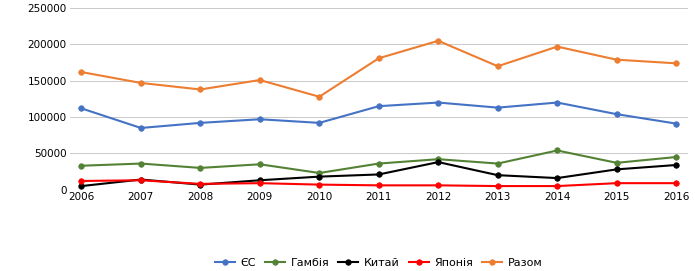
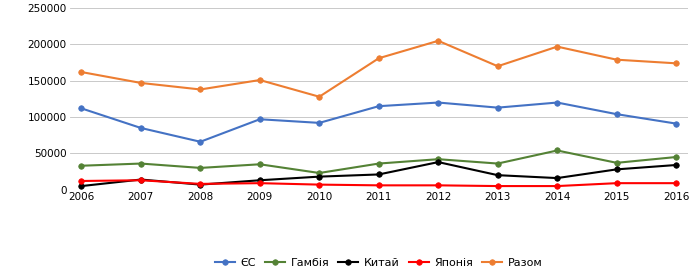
ЄС/2008: 92000 -> 66000
